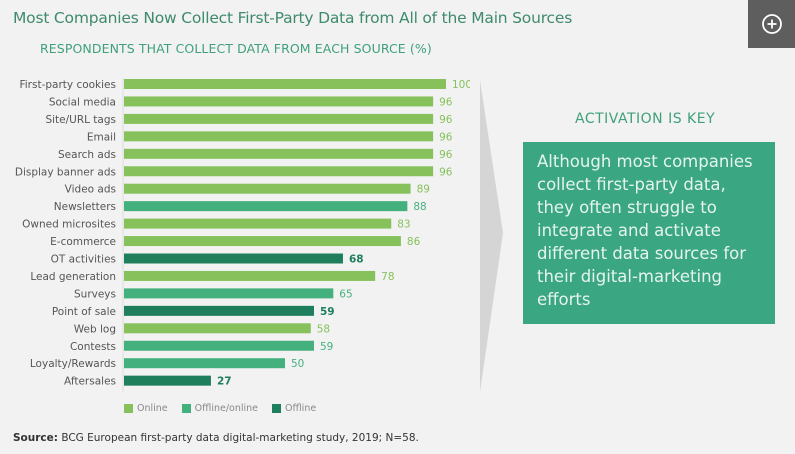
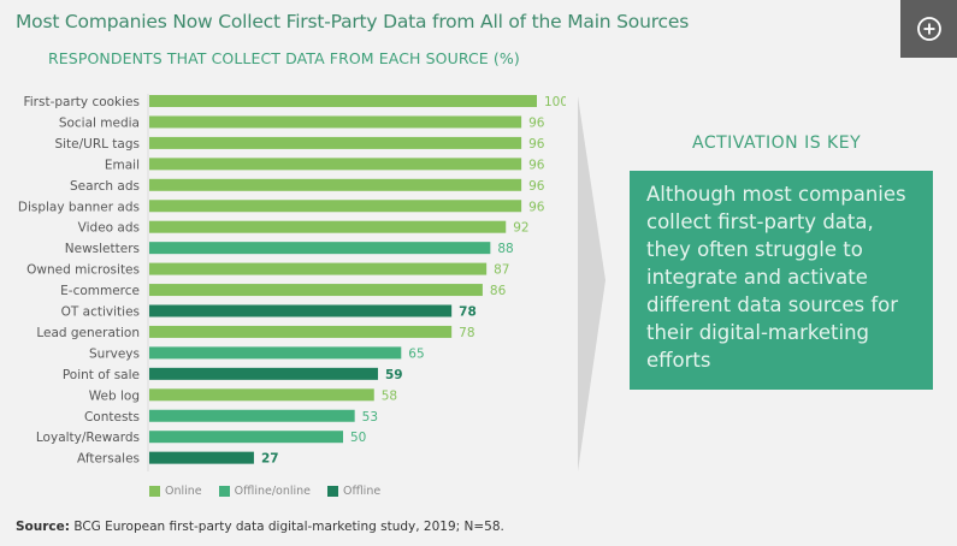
Video ads: 89 -> 92
Owned microsites: 83 -> 87
OT activities: 68 -> 78
Contests: 59 -> 53
